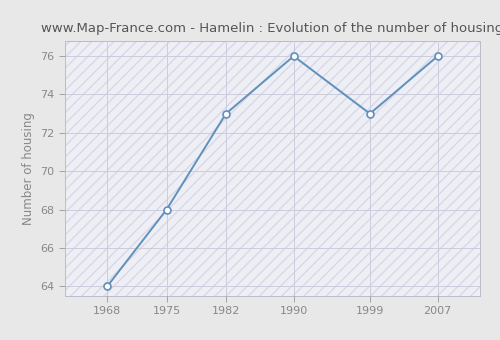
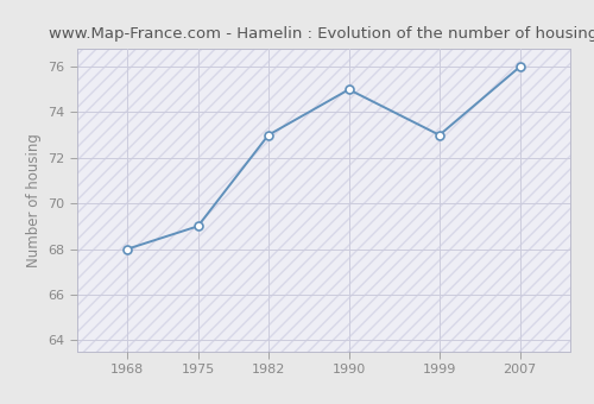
1968: 64 -> 68
1975: 68 -> 69
1990: 76 -> 75
